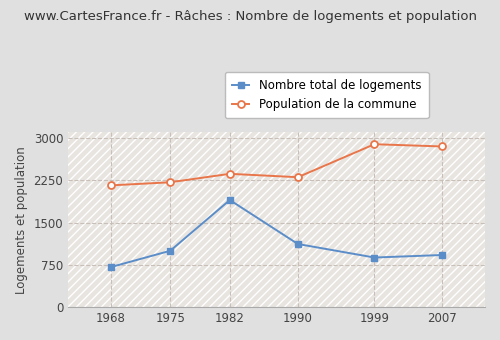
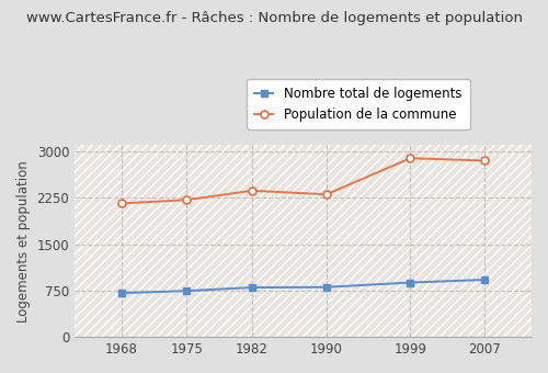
Nombre total de logements/1975: 1000 -> 740
Nombre total de logements/1982: 1900 -> 800
Nombre total de logements/1990: 1120 -> 800
